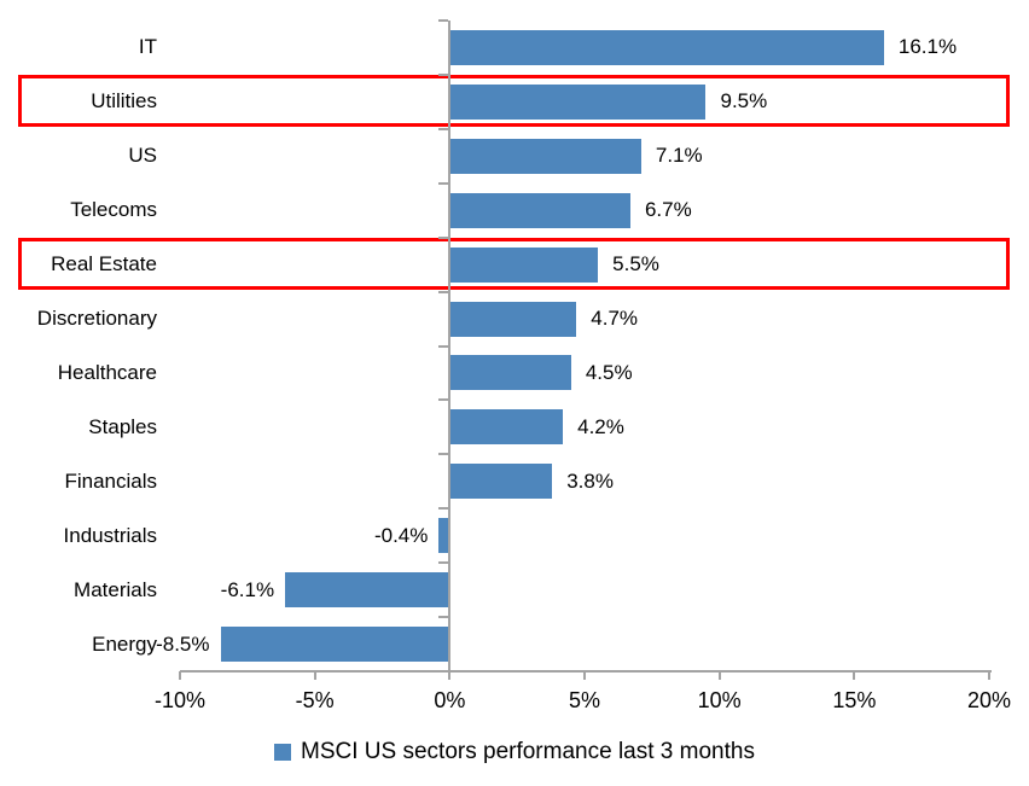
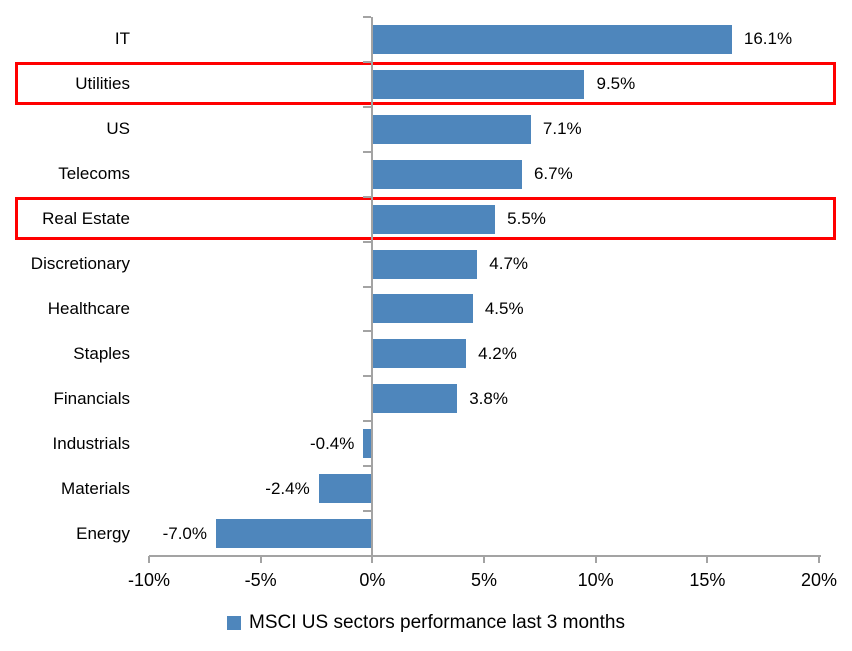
Materials: -6.1% -> -2.4%
Energy: -8.5% -> -7.0%
